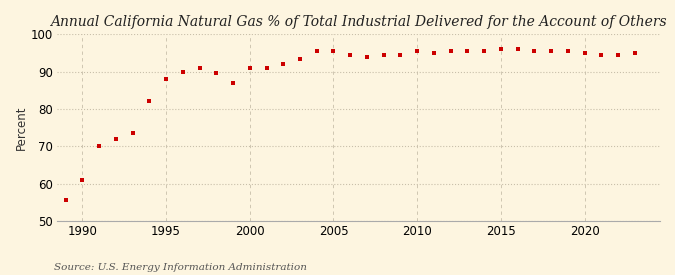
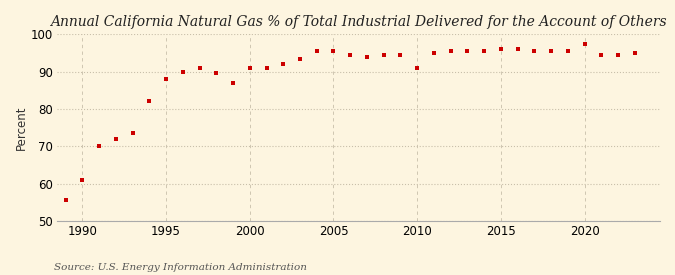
2010: 95.5 -> 91.0
2020: 95.0 -> 97.5
